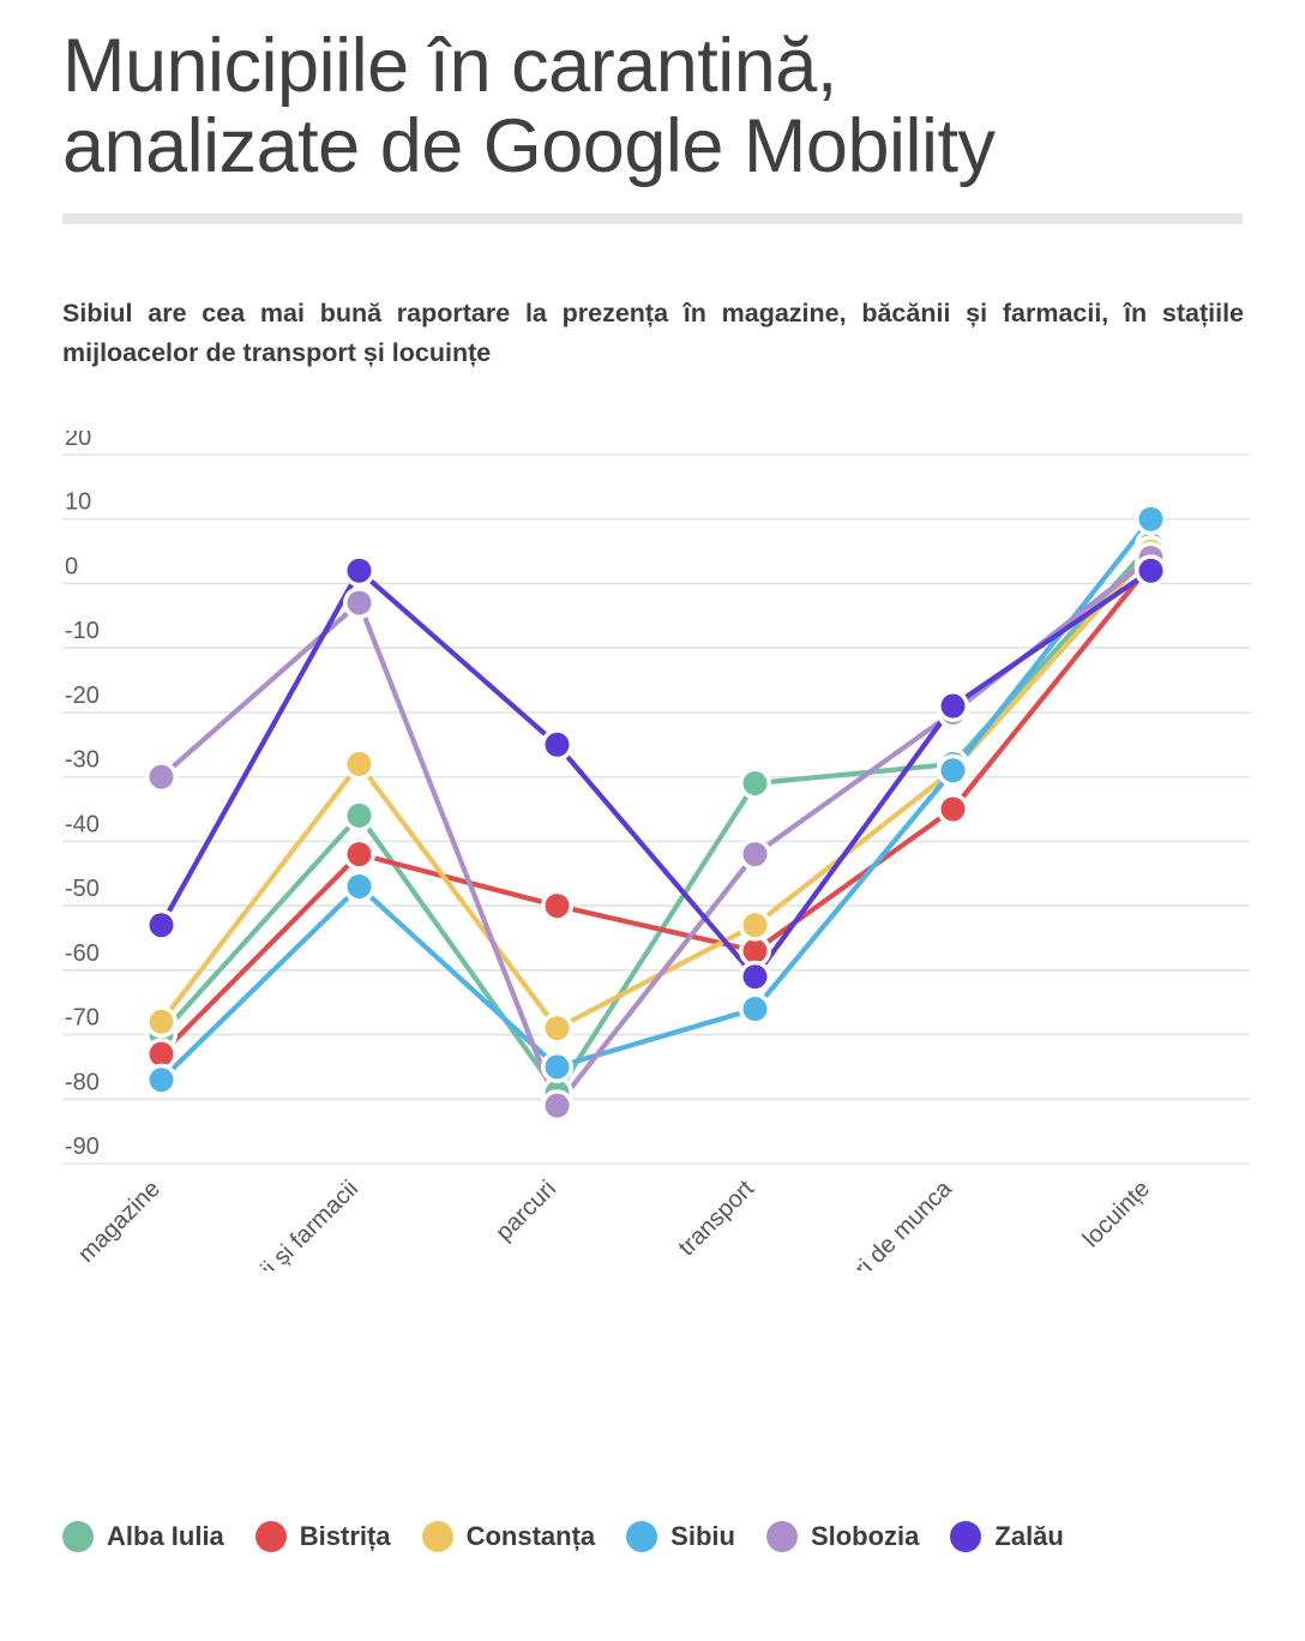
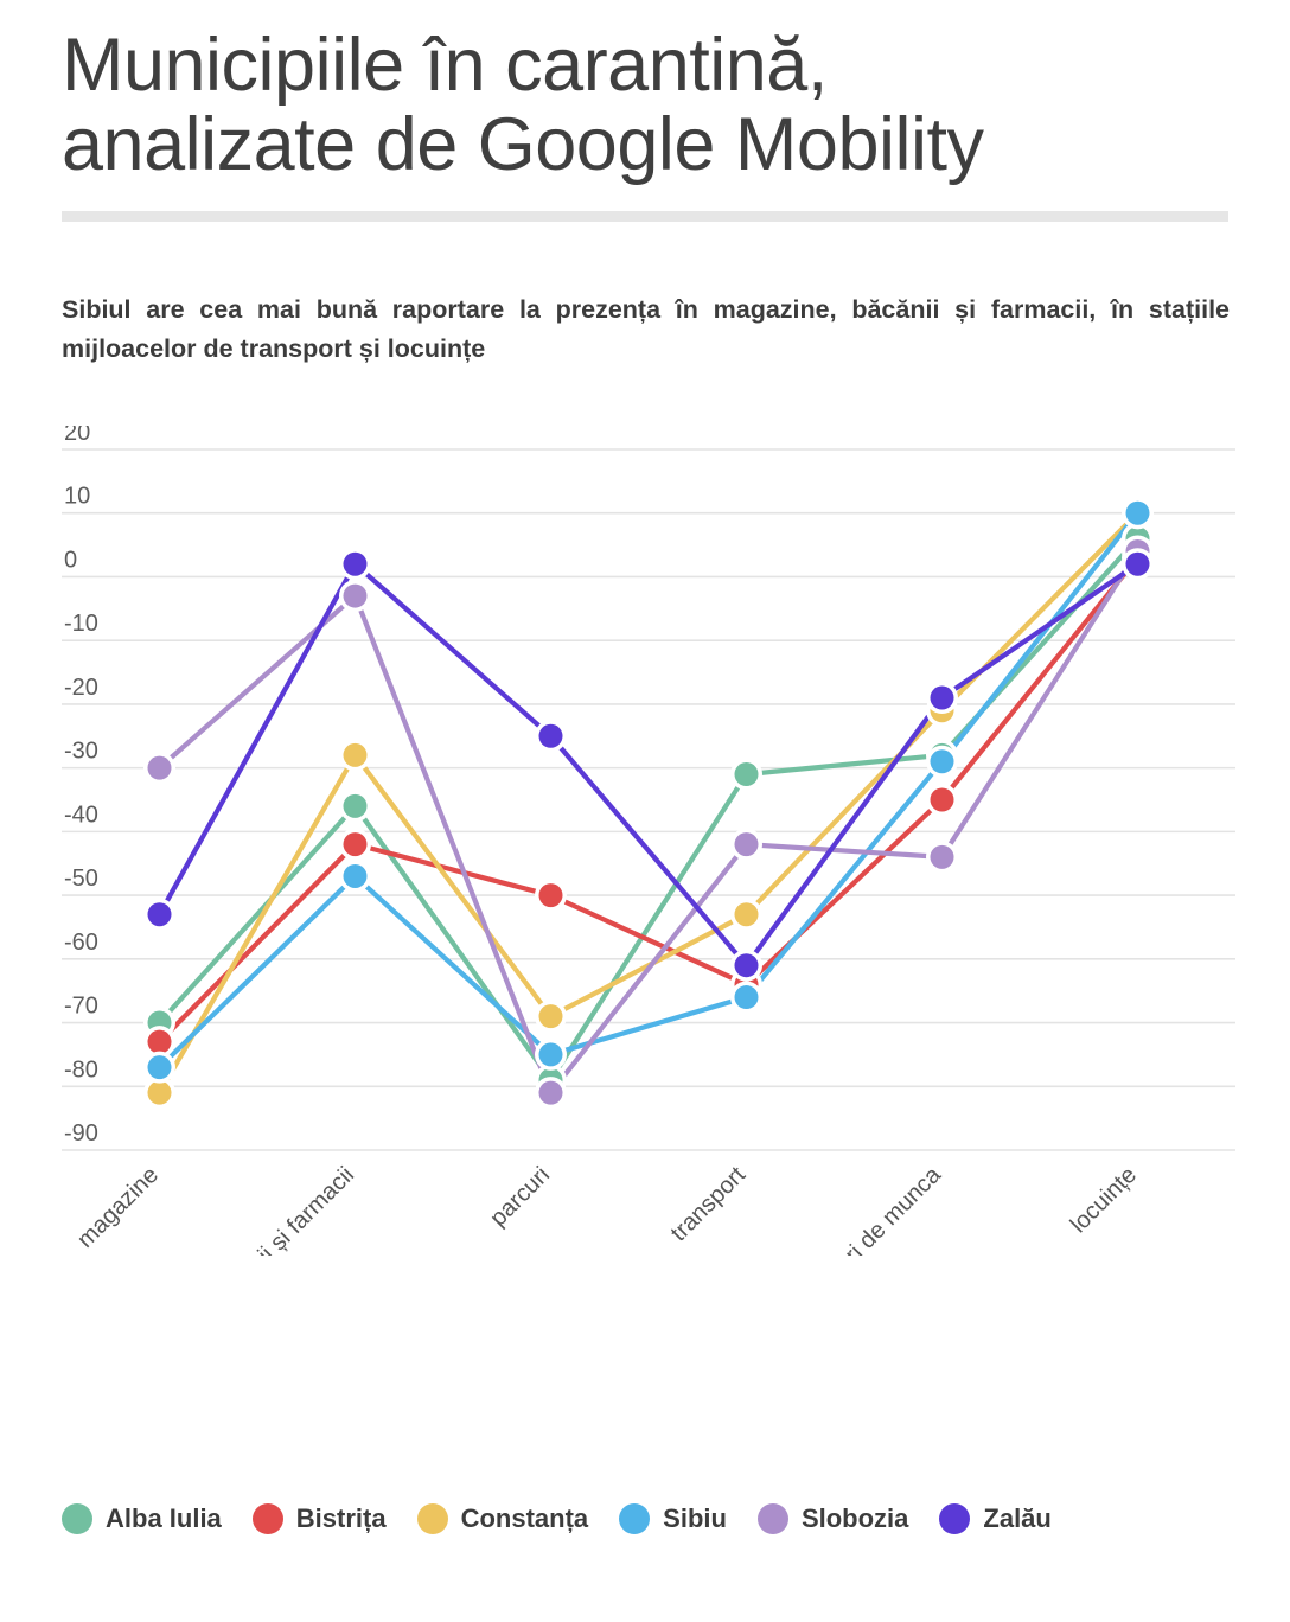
Constanța/magazine: -68 -> -81
Bistrița/transport: -57 -> -64
Constanța/locuri de munca: -29 -> -21
Slobozia/locuri de munca: -20 -> -44
Constanța/locuințe: 5 -> 10
